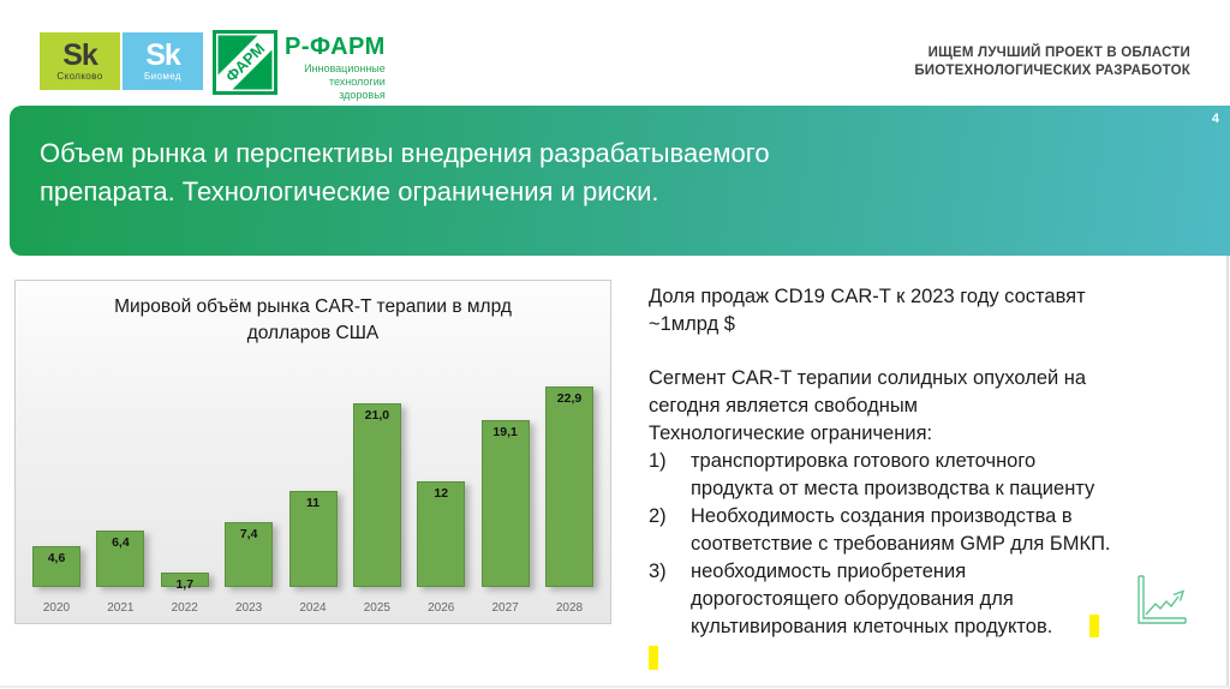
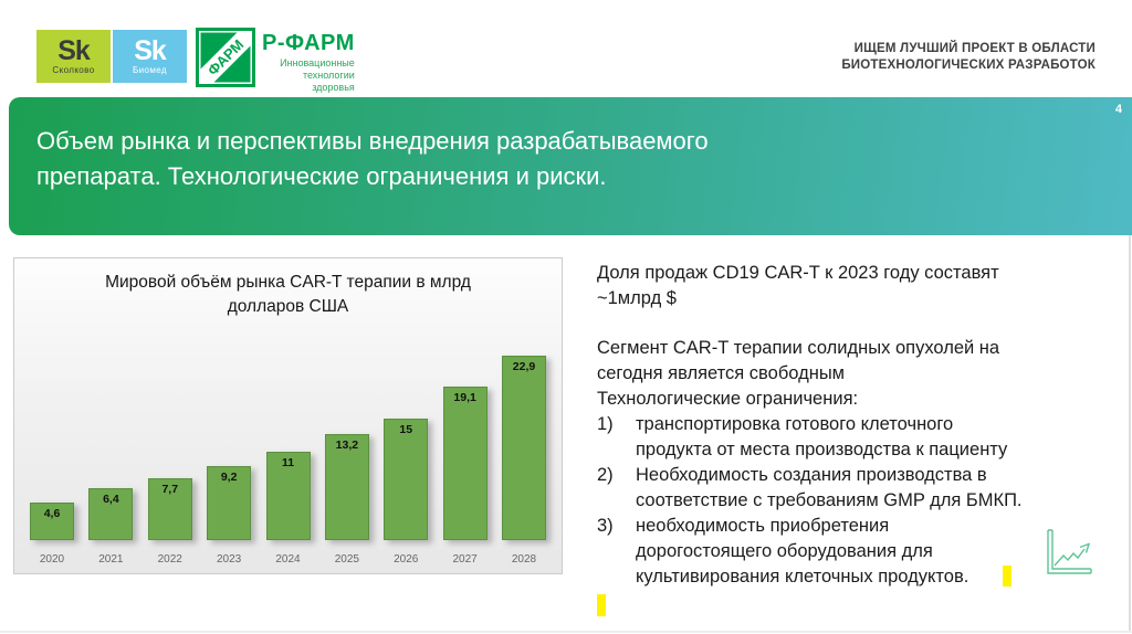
2022: 1,7 -> 7,7
2023: 7,4 -> 9,2
2025: 21,0 -> 13,2
2026: 12 -> 15
